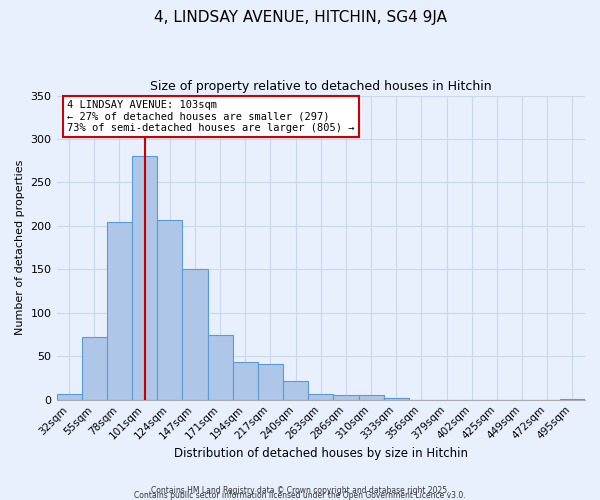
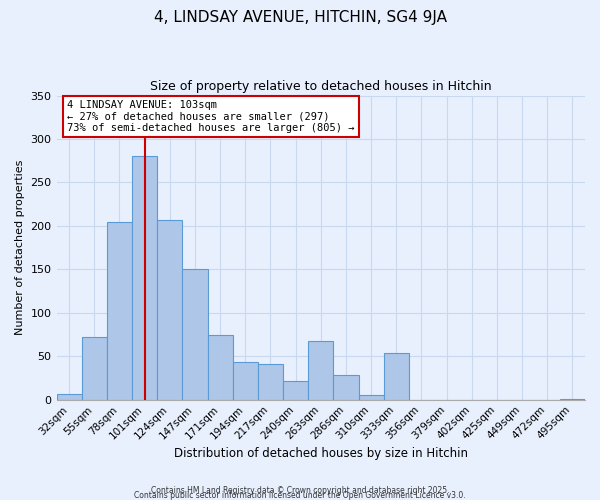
263sqm: 7 -> 68
286sqm: 6 -> 28
333sqm: 2 -> 54
